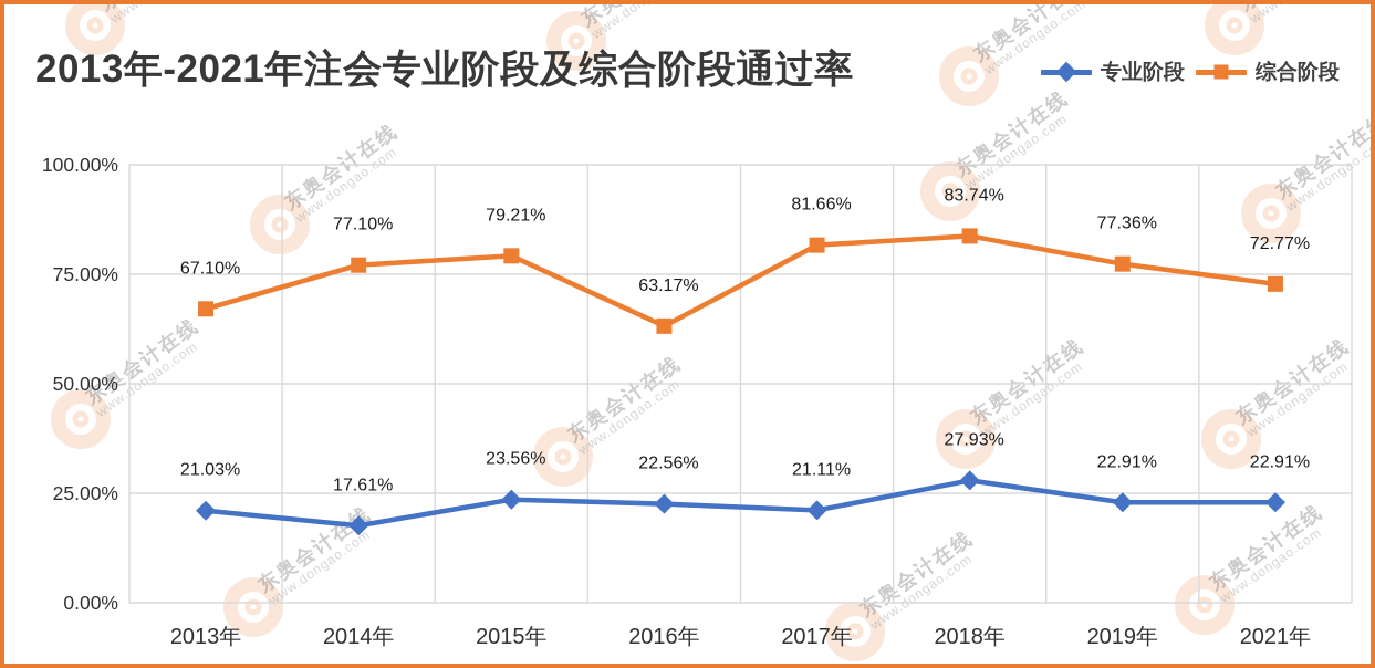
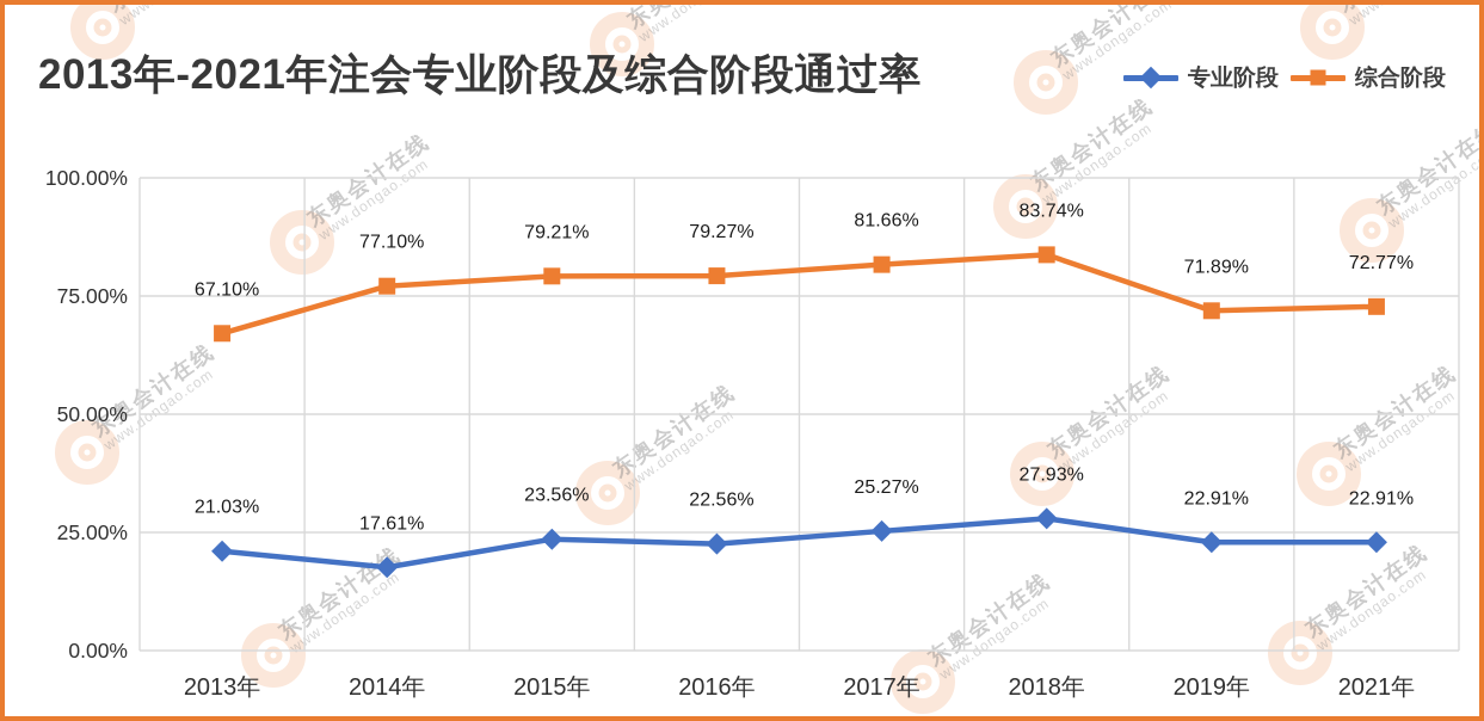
综合阶段/2016年: 63.17% -> 79.27%
专业阶段/2017年: 21.11% -> 25.27%
综合阶段/2019年: 77.36% -> 71.89%
